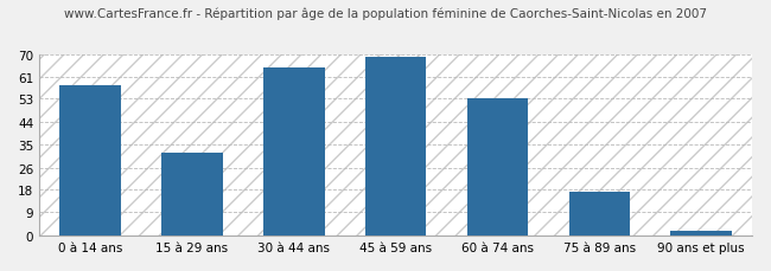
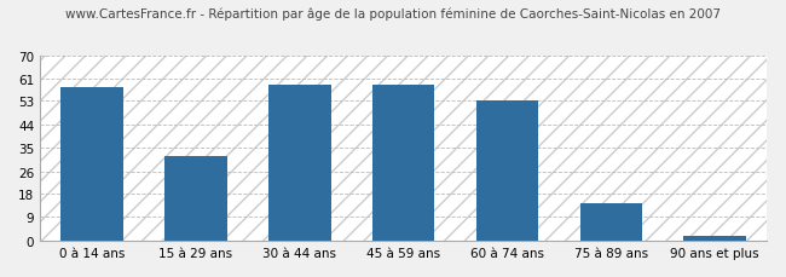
30 à 44 ans: 65 -> 59
45 à 59 ans: 69 -> 59
75 à 89 ans: 17 -> 14
